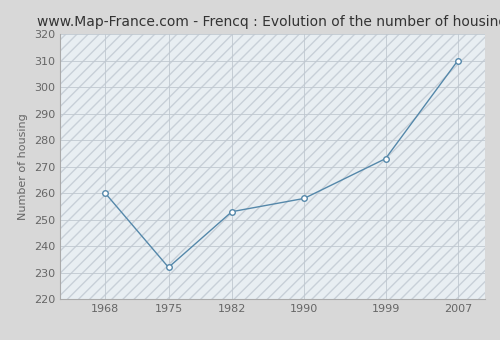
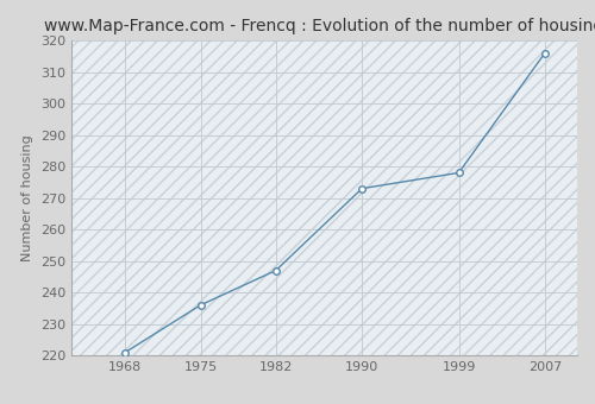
1968: 260 -> 221
1975: 232 -> 236
1982: 253 -> 247
1990: 258 -> 273
1999: 273 -> 278
2007: 310 -> 316
